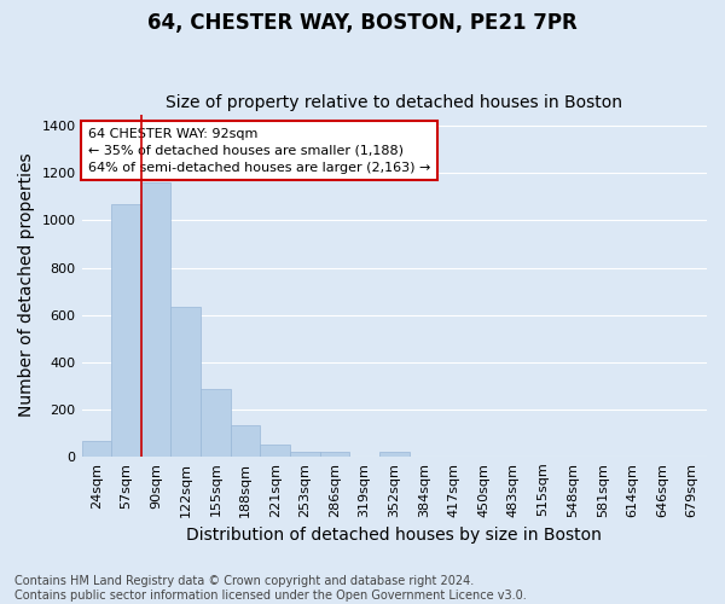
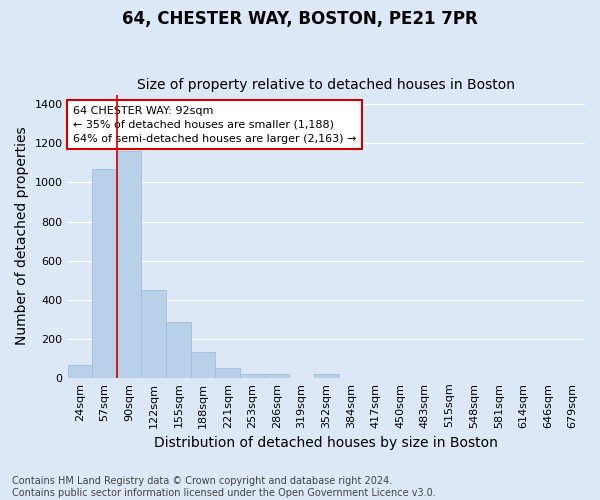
122sqm: 640 -> 450
